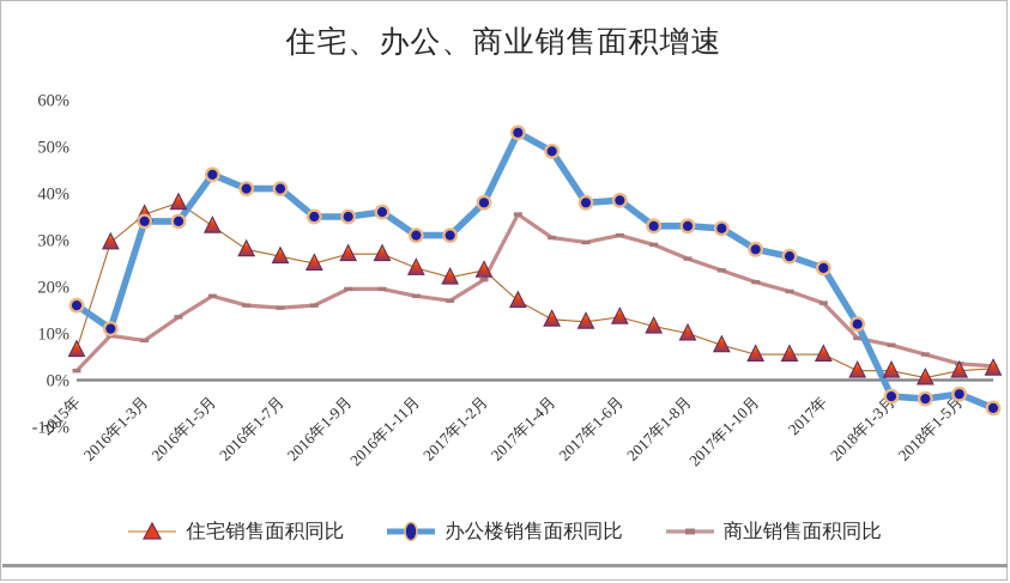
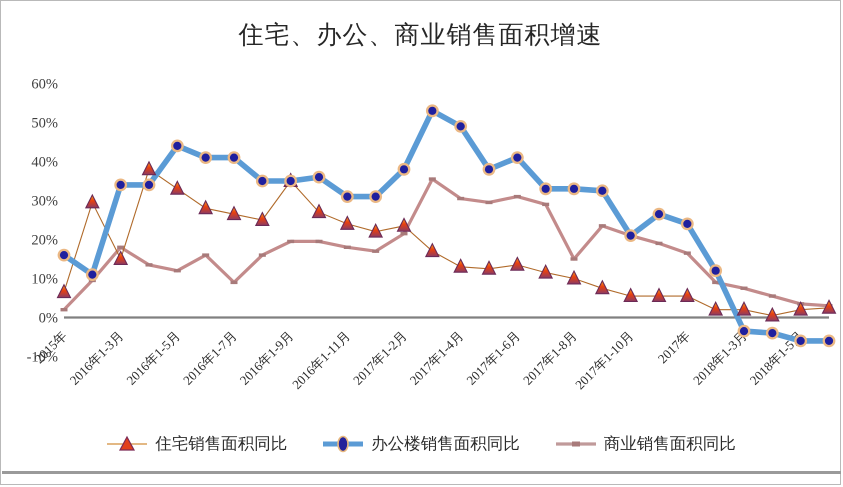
住宅销售面积同比/2016年1-3月: 36% -> 15%
商业销售面积同比/2016年1-3月: 8% -> 18%
商业销售面积同比/2016年1-5月: 18% -> 12%
商业销售面积同比/2016年1-7月: 16% -> 9%
住宅销售面积同比/2016年1-9月: 27% -> 35%
办公楼销售面积同比/2017年1-6月: 38% -> 41%
商业销售面积同比/2017年1-8月: 26% -> 15%
办公楼销售面积同比/2017年1-10月: 28% -> 21%
办公楼销售面积同比/2018年1-5月: -3% -> -6%
